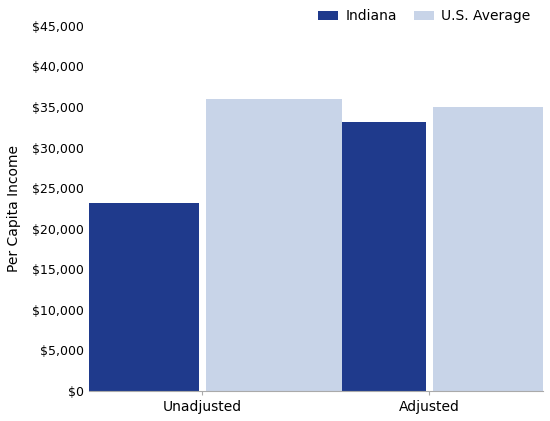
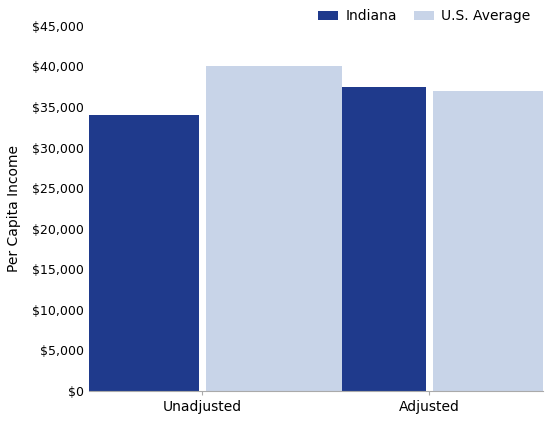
Indiana/Unadjusted: $23,200 -> $34,000
U.S. Average/Unadjusted: $36,000 -> $40,000
Indiana/Adjusted: $33,200 -> $37,500
U.S. Average/Adjusted: $35,000 -> $37,000
